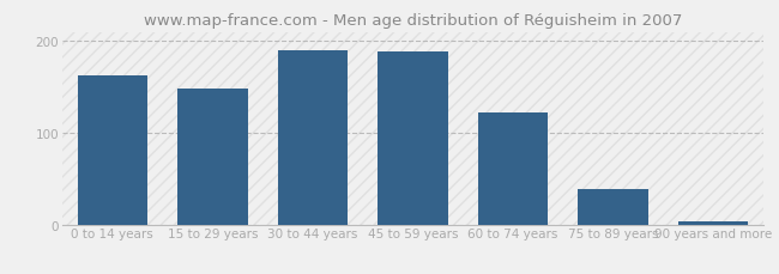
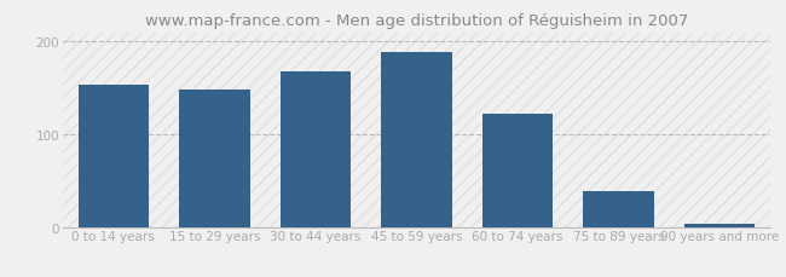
0 to 14 years: 162 -> 154
30 to 44 years: 190 -> 168
